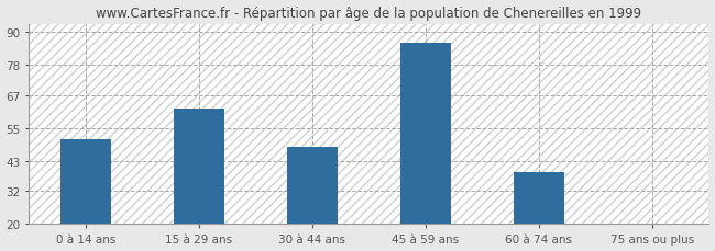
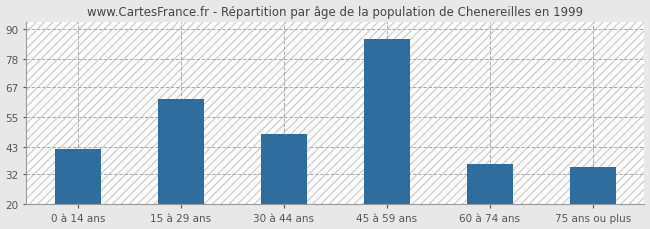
0 à 14 ans: 51 -> 42
60 à 74 ans: 39 -> 36
75 ans ou plus: 20 -> 35
